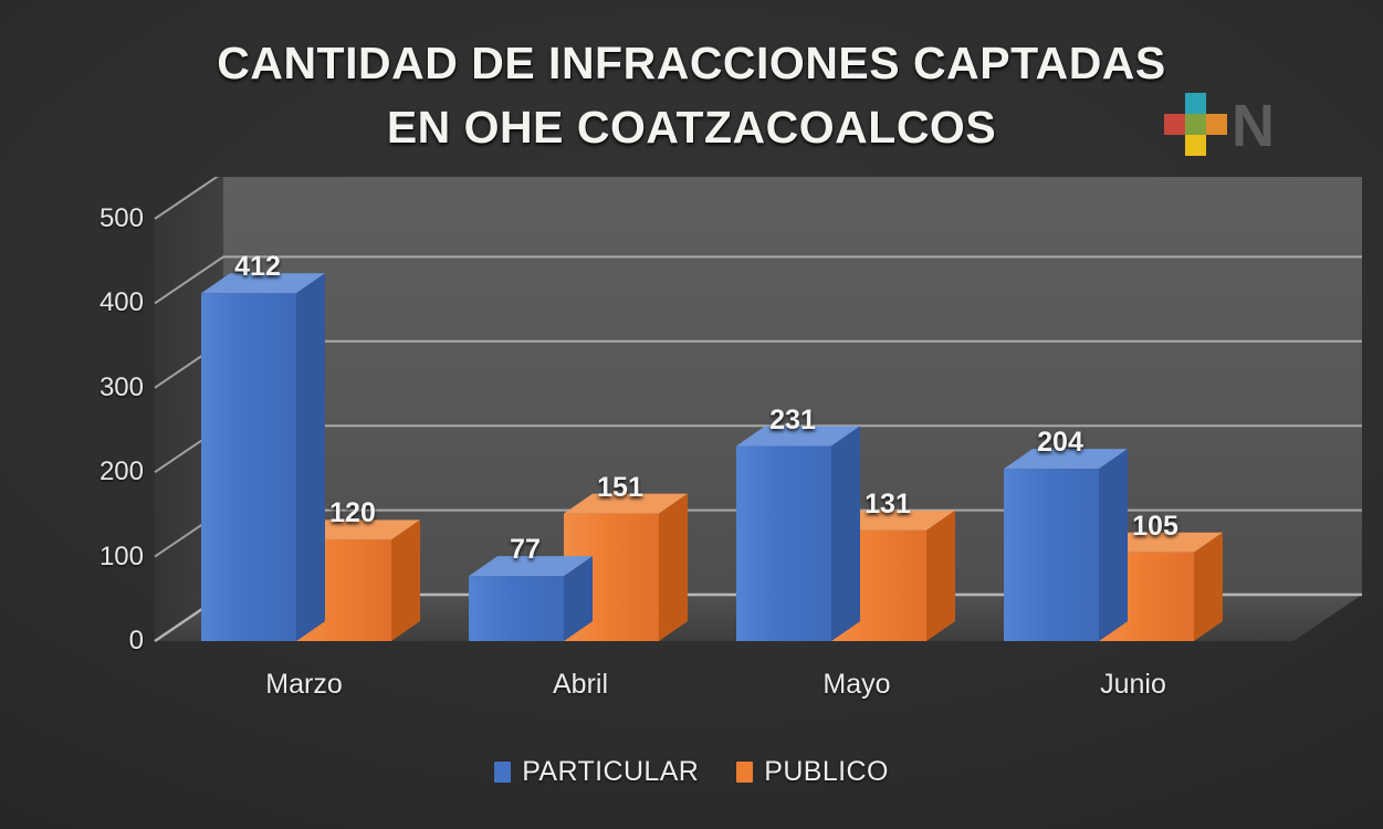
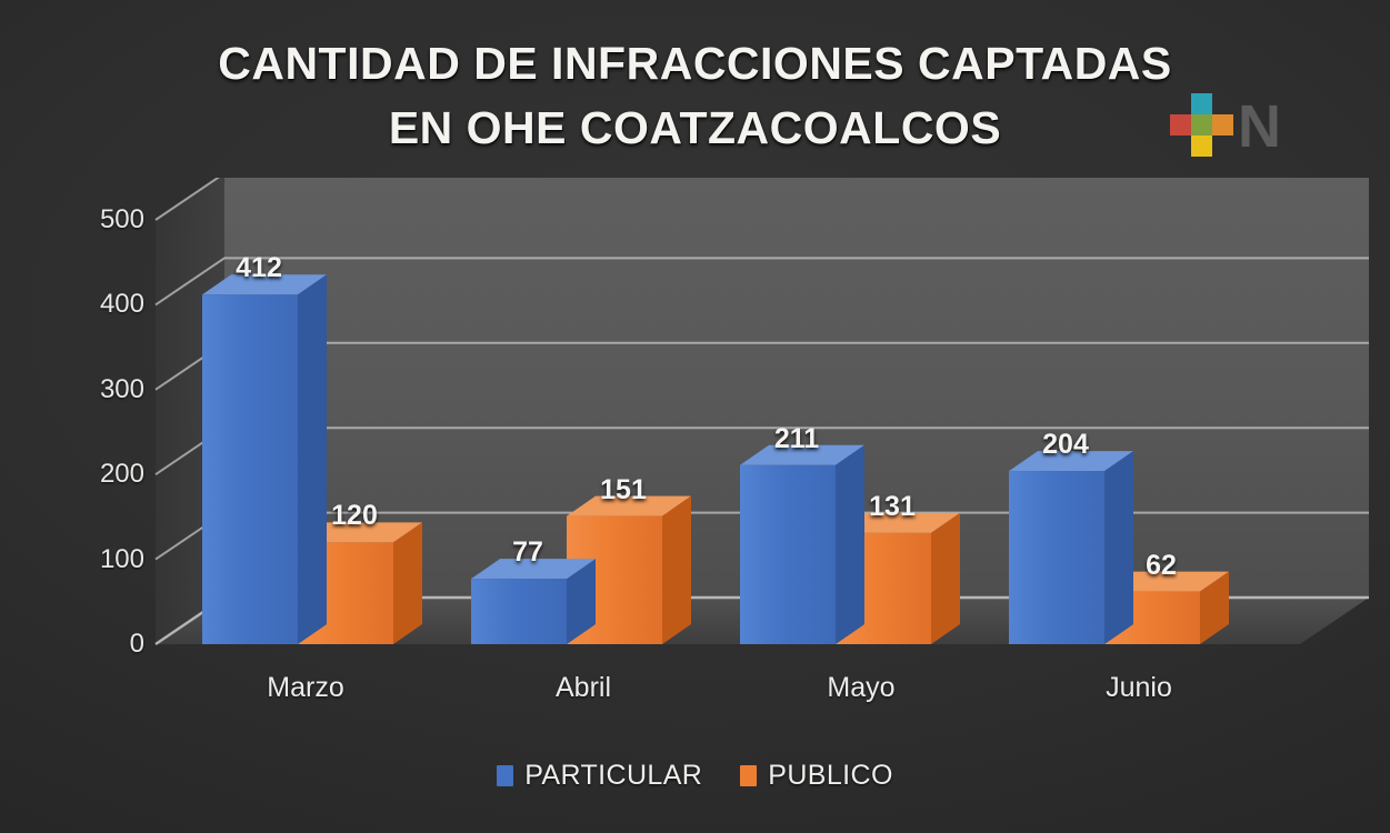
PARTICULAR/Mayo: 231 -> 211
PUBLICO/Junio: 105 -> 62
